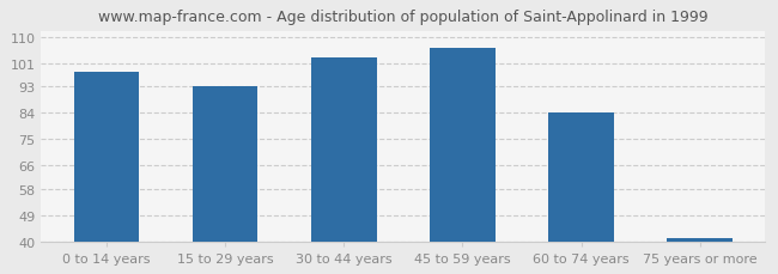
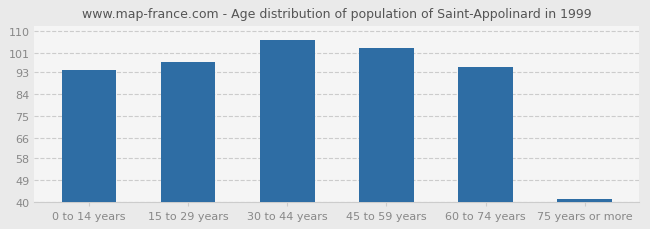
0 to 14 years: 98 -> 94
15 to 29 years: 93 -> 97
30 to 44 years: 103 -> 106
45 to 59 years: 106 -> 103
60 to 74 years: 84 -> 95
